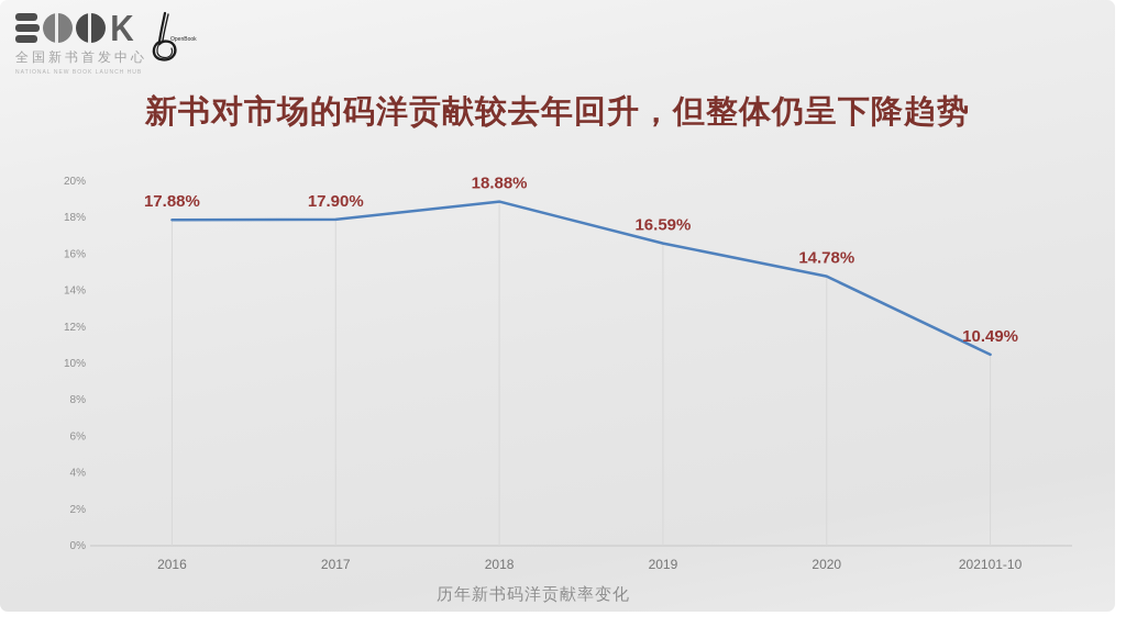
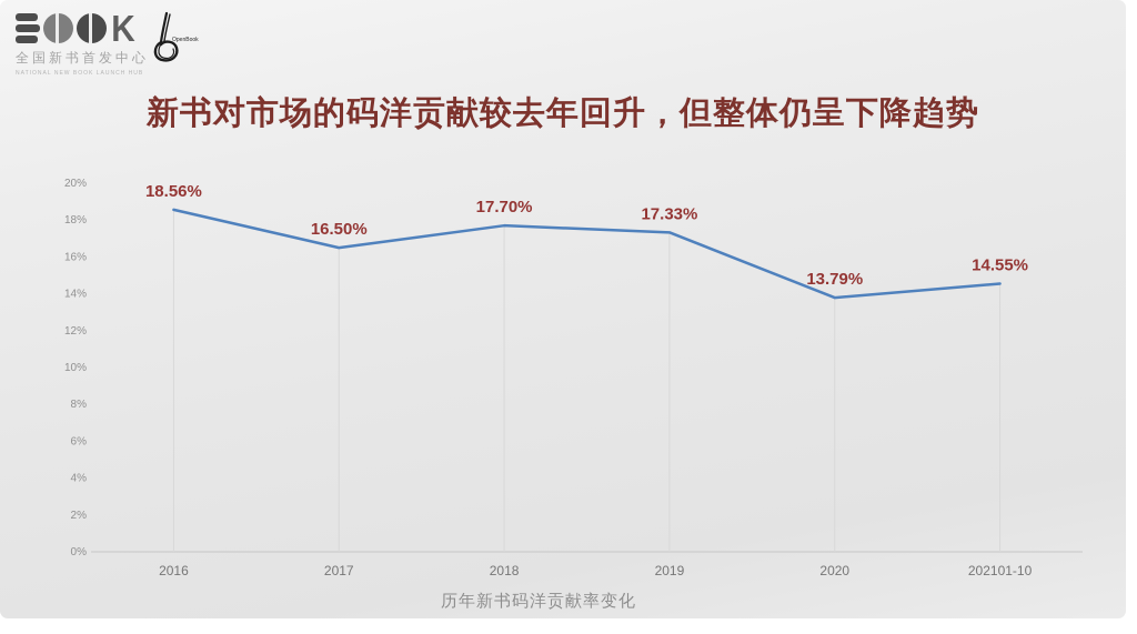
2016: 17.88% -> 18.56%
2017: 17.90% -> 16.50%
2018: 18.88% -> 17.70%
2019: 16.59% -> 17.33%
2020: 14.78% -> 13.79%
202101-10: 10.49% -> 14.55%
